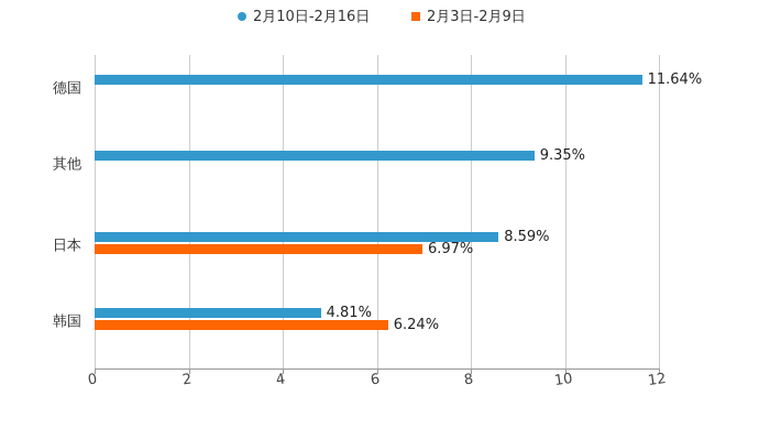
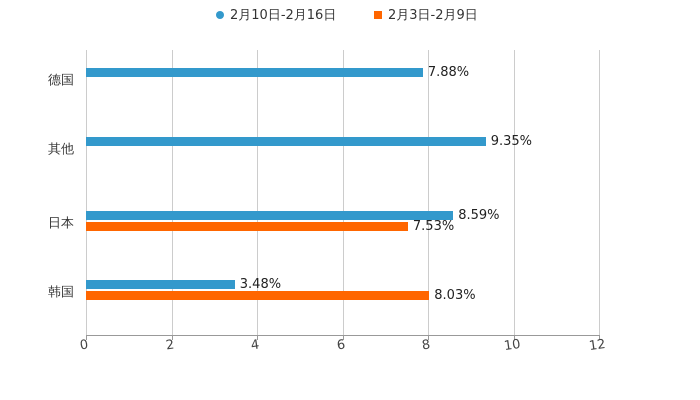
2月10日-2月16日/德国: 11.64% -> 7.88%
2月3日-2月9日/日本: 6.97% -> 7.53%
2月10日-2月16日/韩国: 4.81% -> 3.48%
2月3日-2月9日/韩国: 6.24% -> 8.03%
